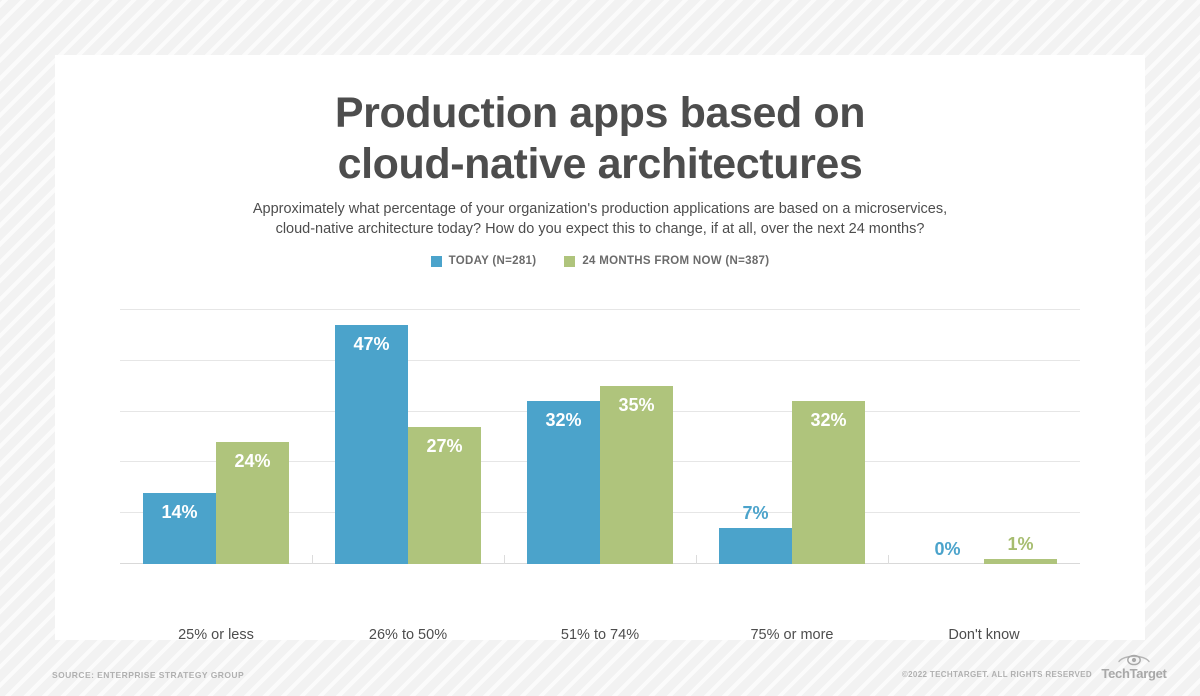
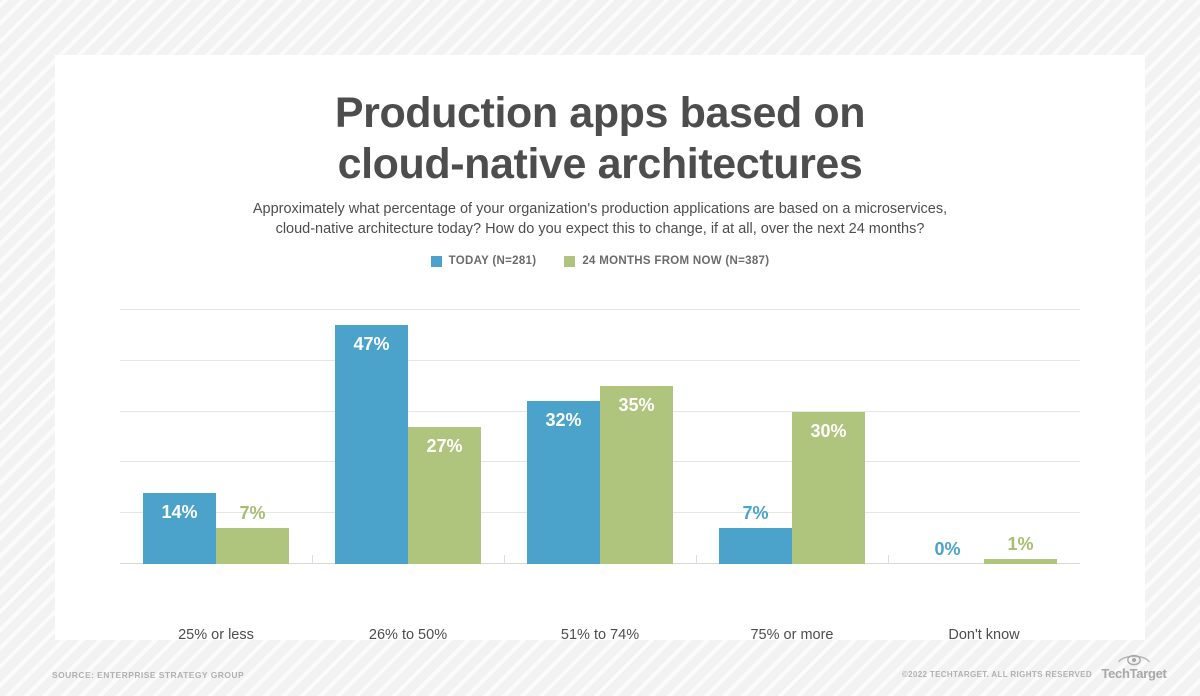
24 MONTHS FROM NOW (N=387)/25% or less: 24% -> 7%
24 MONTHS FROM NOW (N=387)/75% or more: 32% -> 30%
